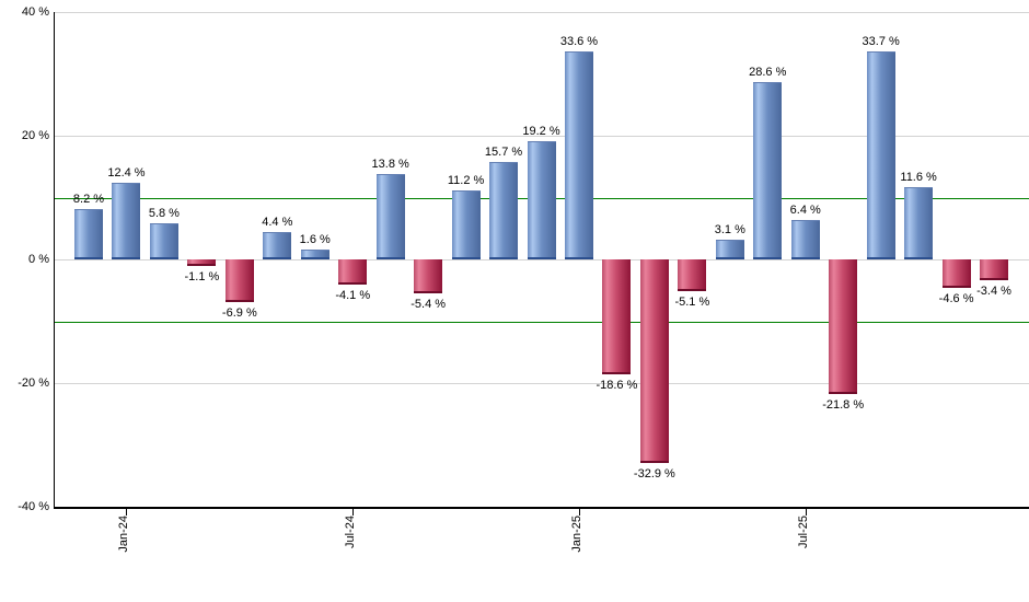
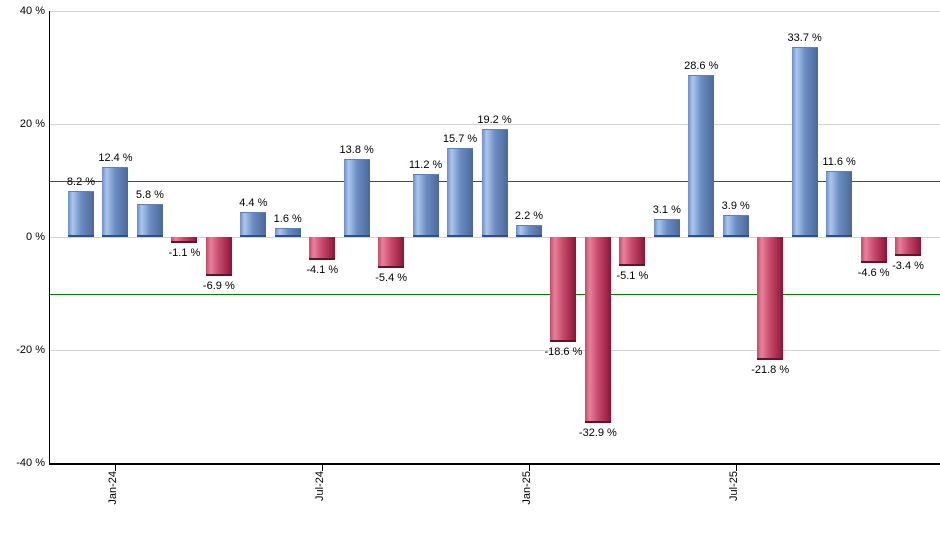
Jan-25: 33.6 -> 2.2
Jul-25: 6.4 -> 3.9
